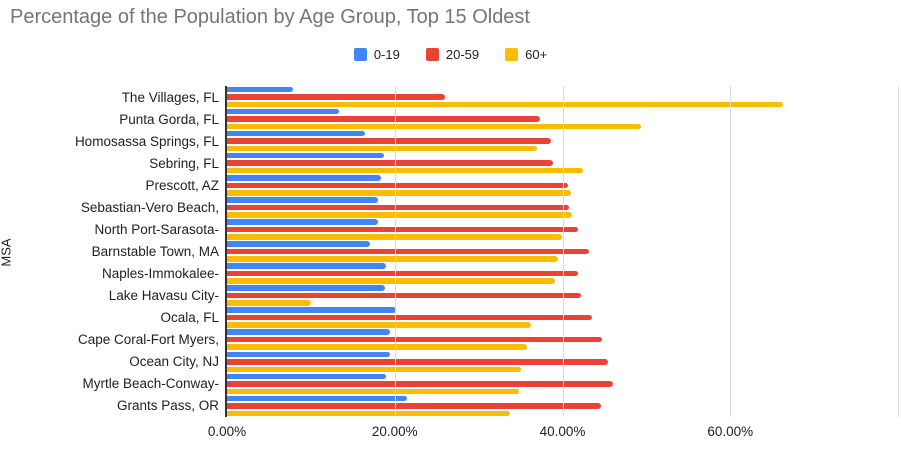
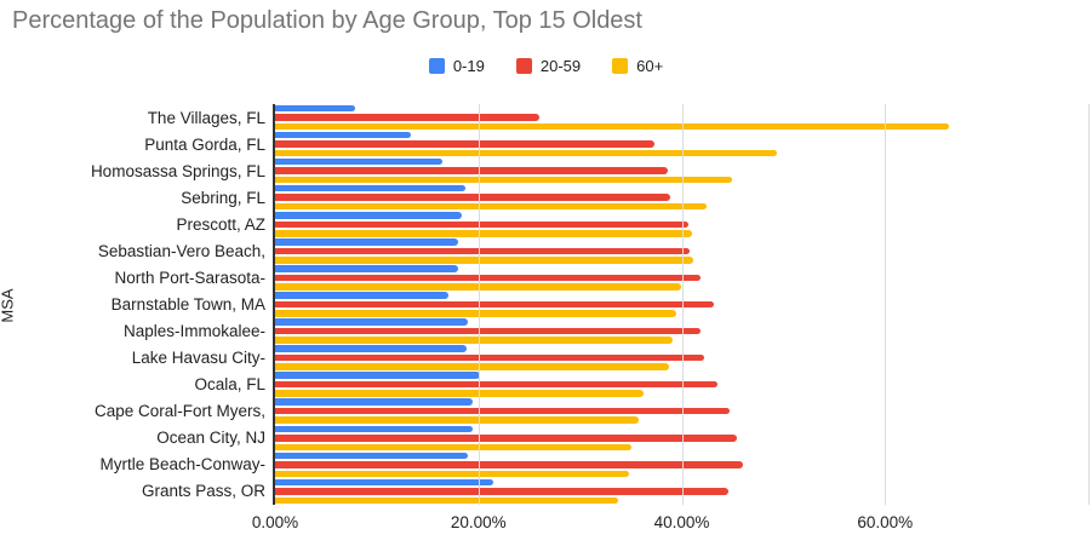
60+/Homosassa Springs, FL: 37% -> 45%
60+/Lake Havasu City-: 10% -> 39%
